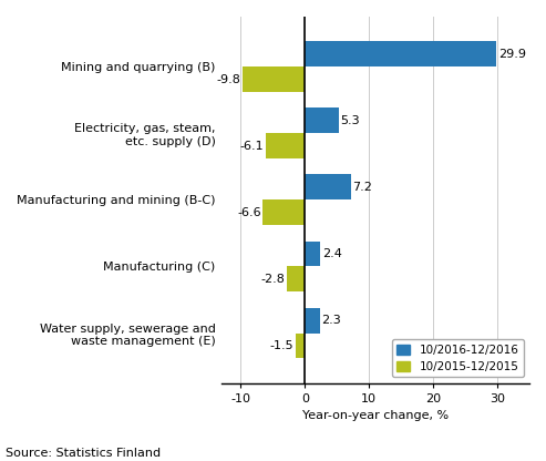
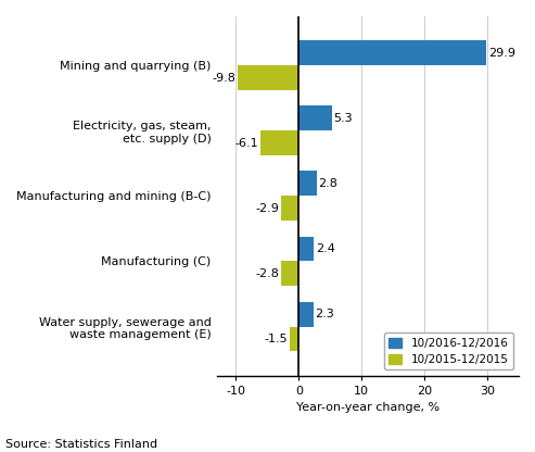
10/2016-12/2016/Manufacturing and mining (B-C): 7.2 -> 2.8
10/2015-12/2015/Manufacturing and mining (B-C): -6.6 -> -2.9
